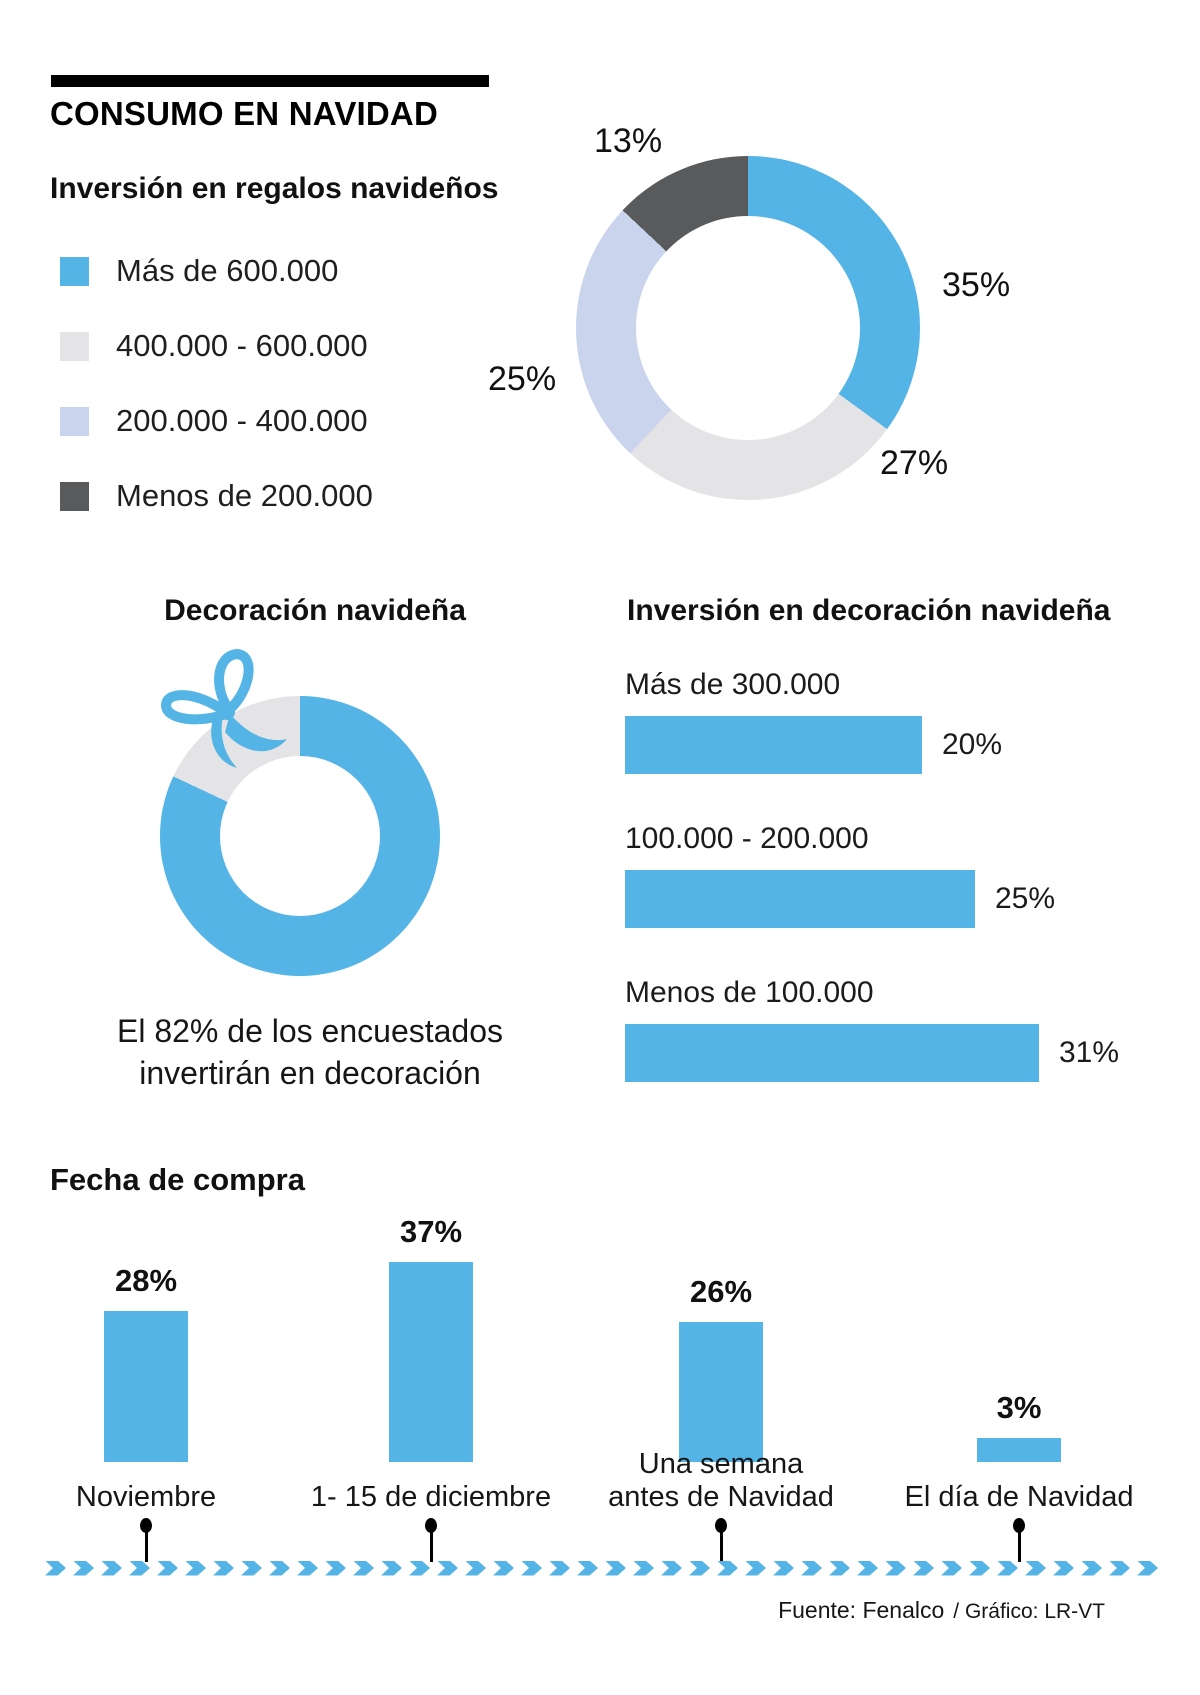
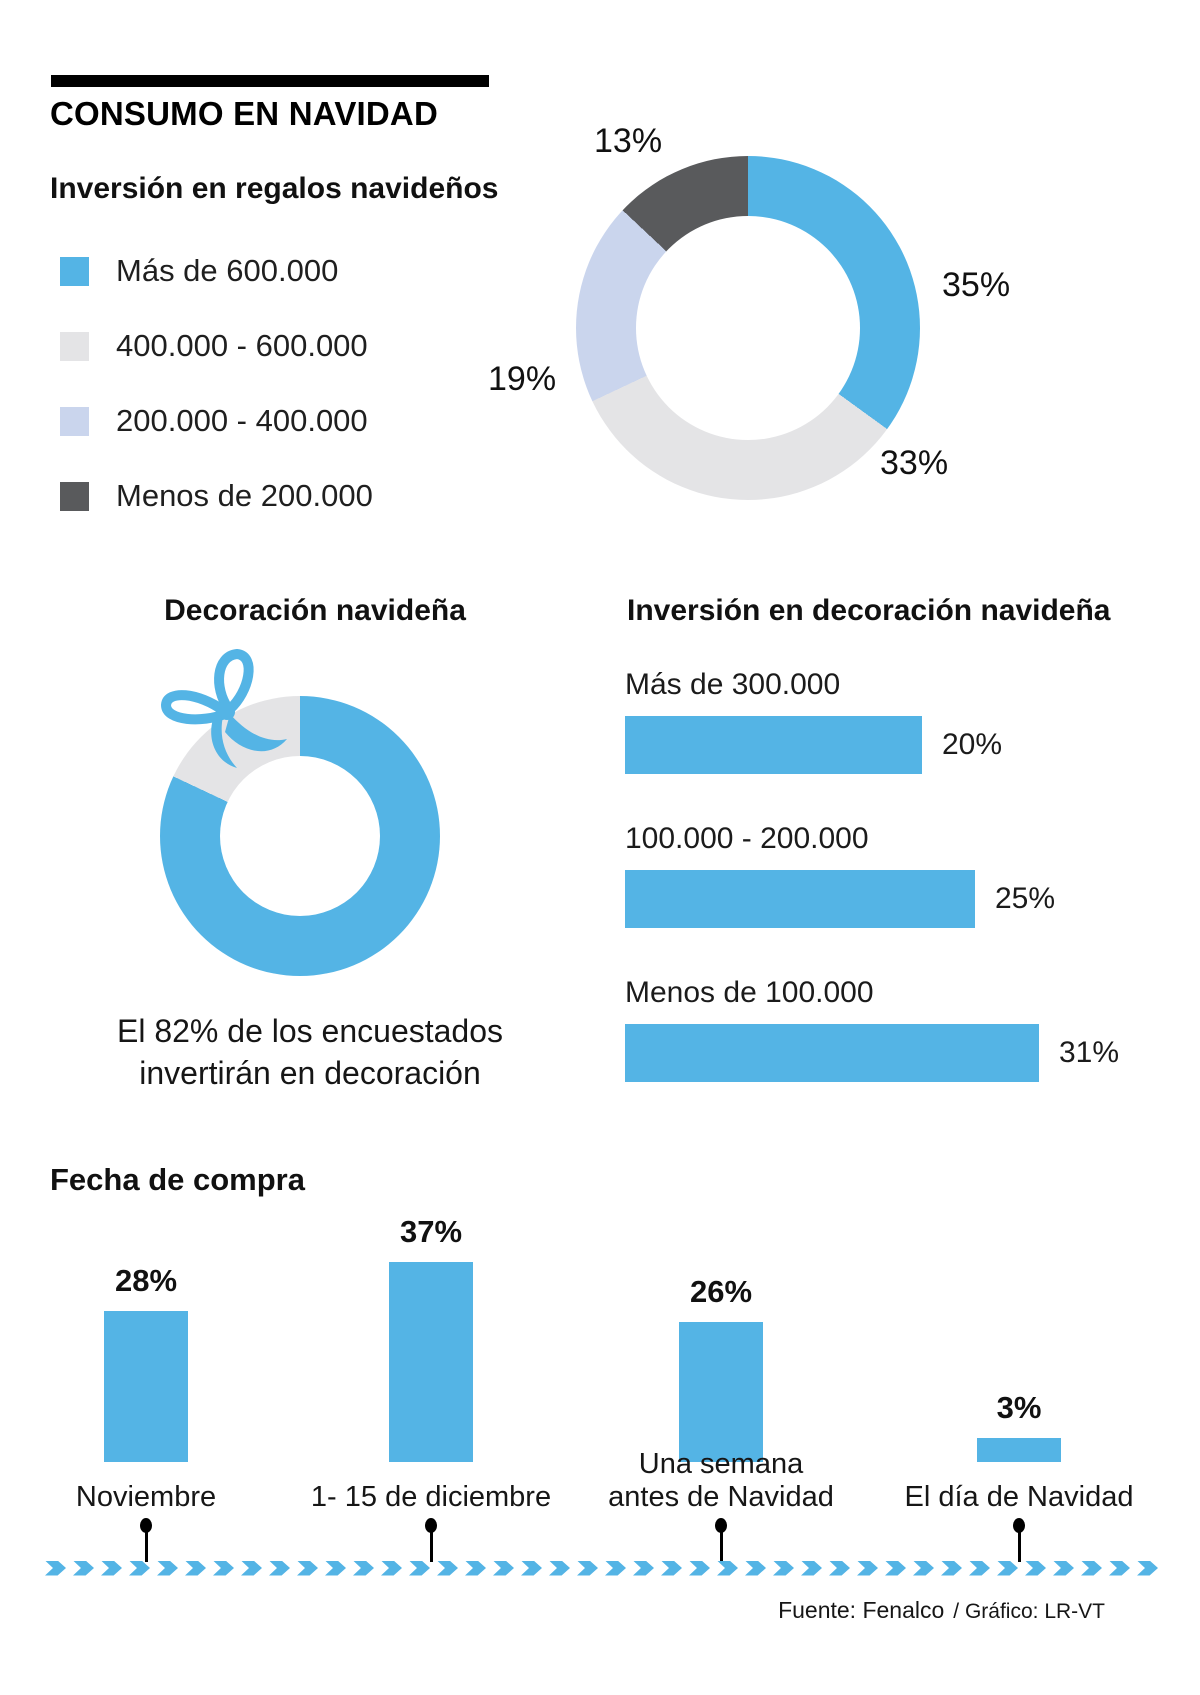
Inversión en regalos navideños/400.000 - 600.000: 27% -> 33%
Inversión en regalos navideños/200.000 - 400.000: 25% -> 19%
